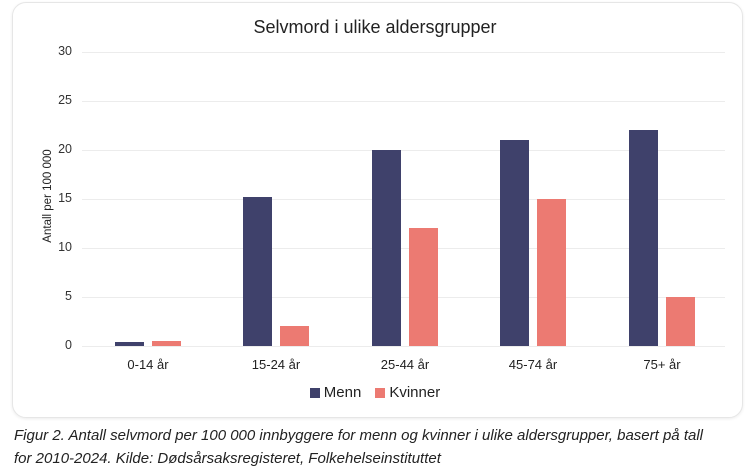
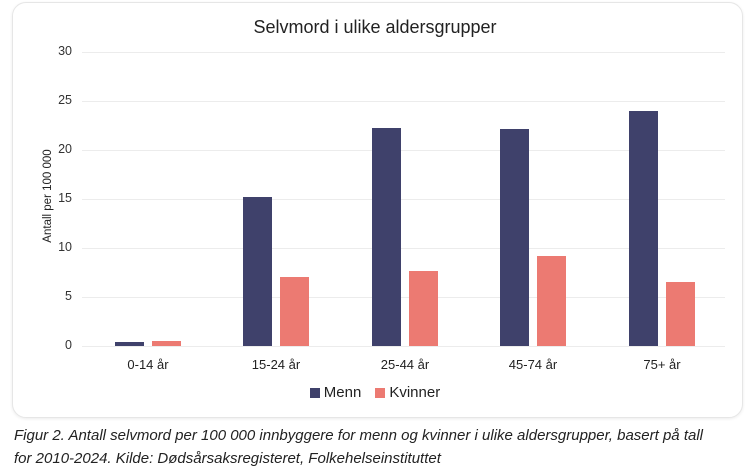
Kvinner/15-24 år: 2 -> 7
Menn/25-44 år: 20 -> 22
Kvinner/25-44 år: 12 -> 8
Menn/45-74 år: 21 -> 22
Kvinner/45-74 år: 15 -> 9
Menn/75+ år: 22 -> 24
Kvinner/75+ år: 5 -> 6
